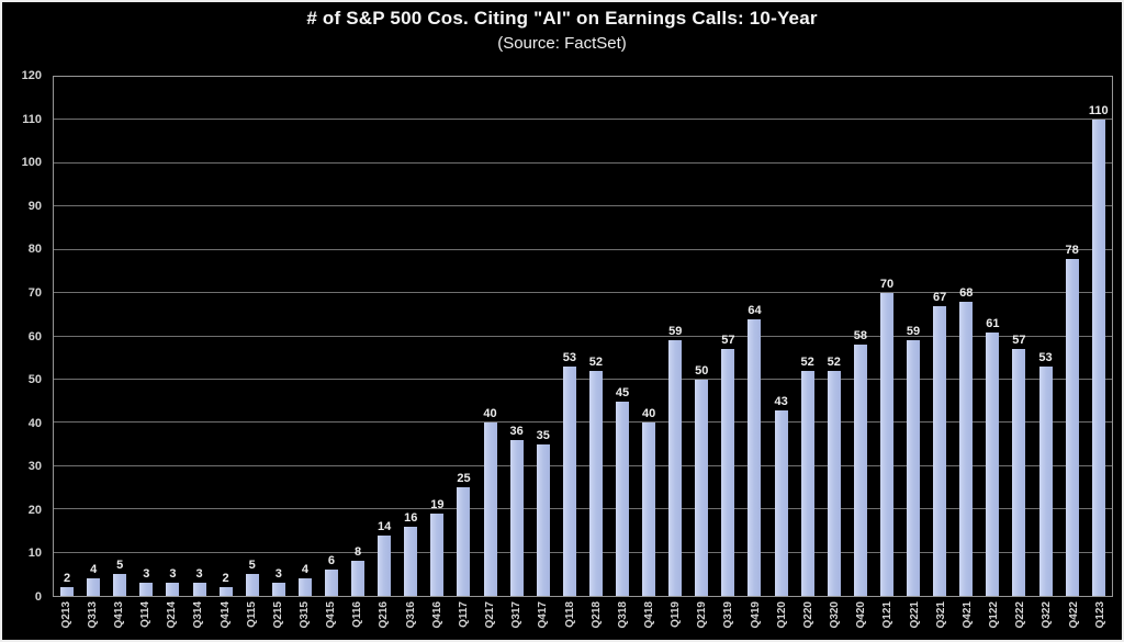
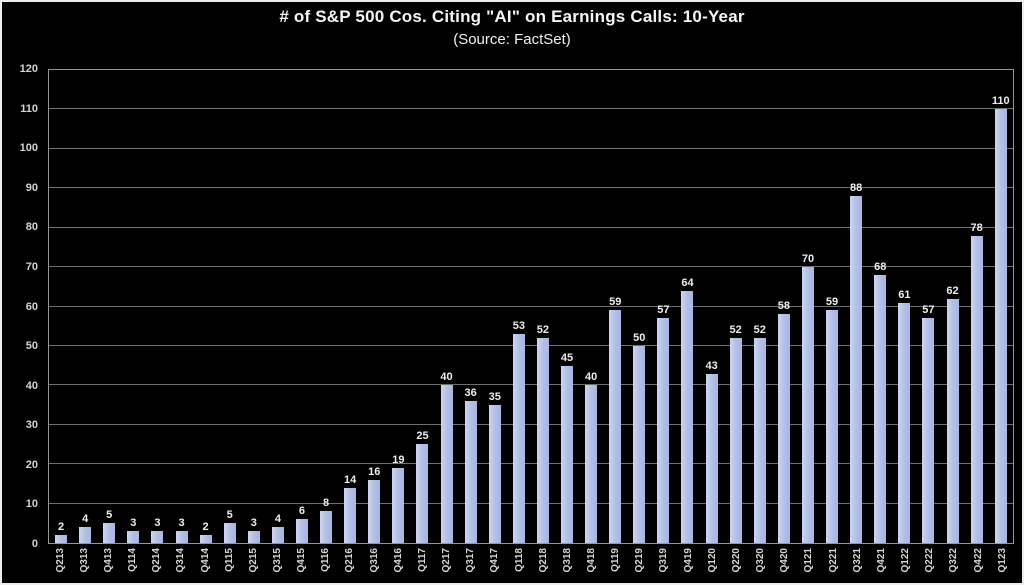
Q321: 67 -> 88
Q322: 53 -> 62
